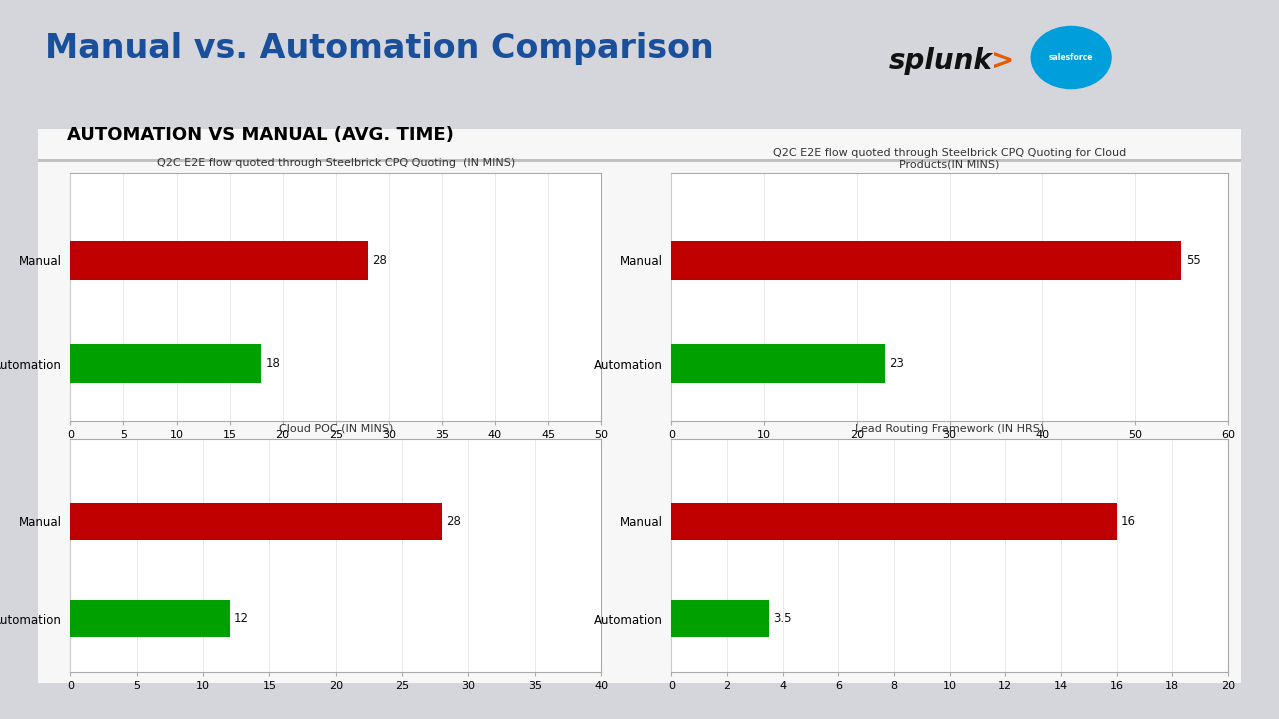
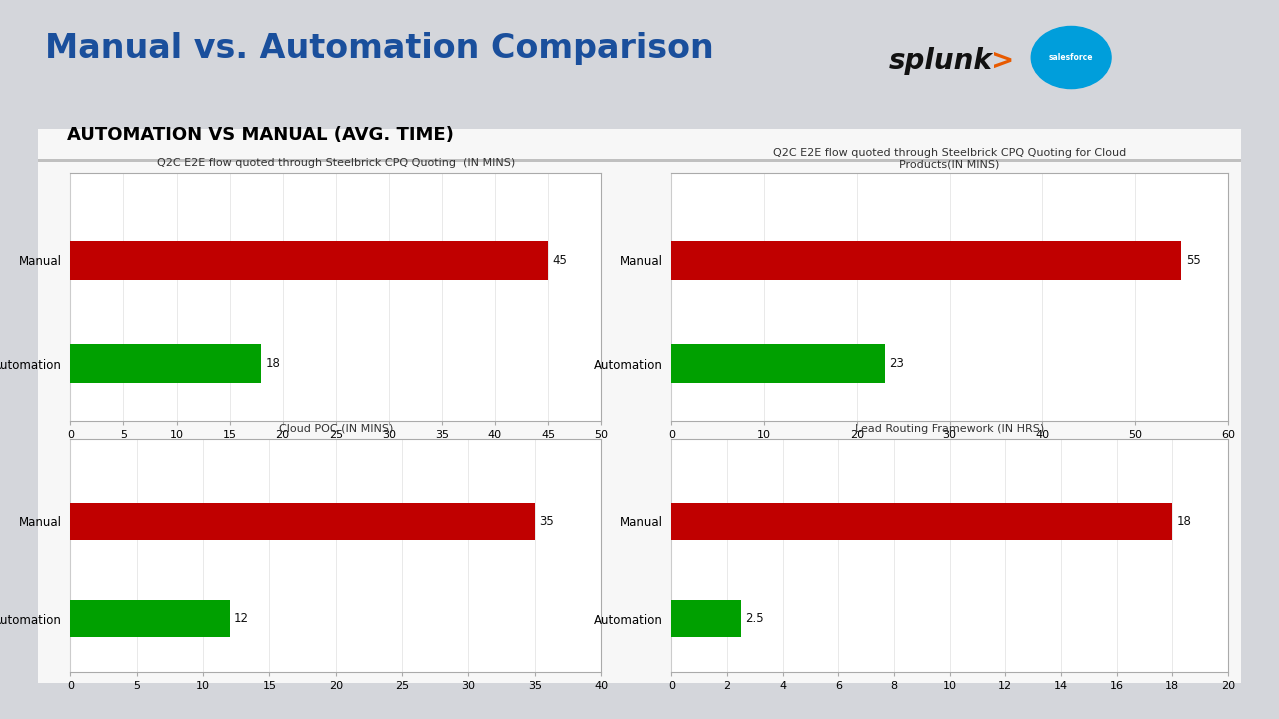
Q2C E2E flow quoted through Steelbrick CPQ Quoting (IN MINS)/Manual: 28 -> 45
Cloud POC (IN MINS)/Manual: 28 -> 35
Lead Routing Framework (IN HRS)/Manual: 16 -> 18
Lead Routing Framework (IN HRS)/Automation: 3.5 -> 2.5
